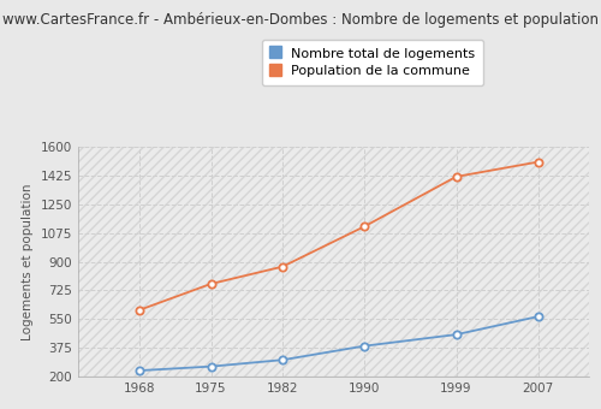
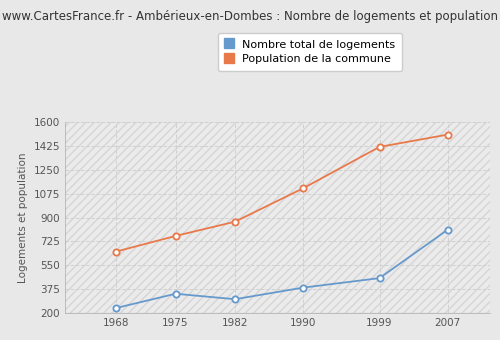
Population de la commune/1968: 600 -> 650
Nombre total de logements/1975: 260 -> 340
Nombre total de logements/2007: 560 -> 810
